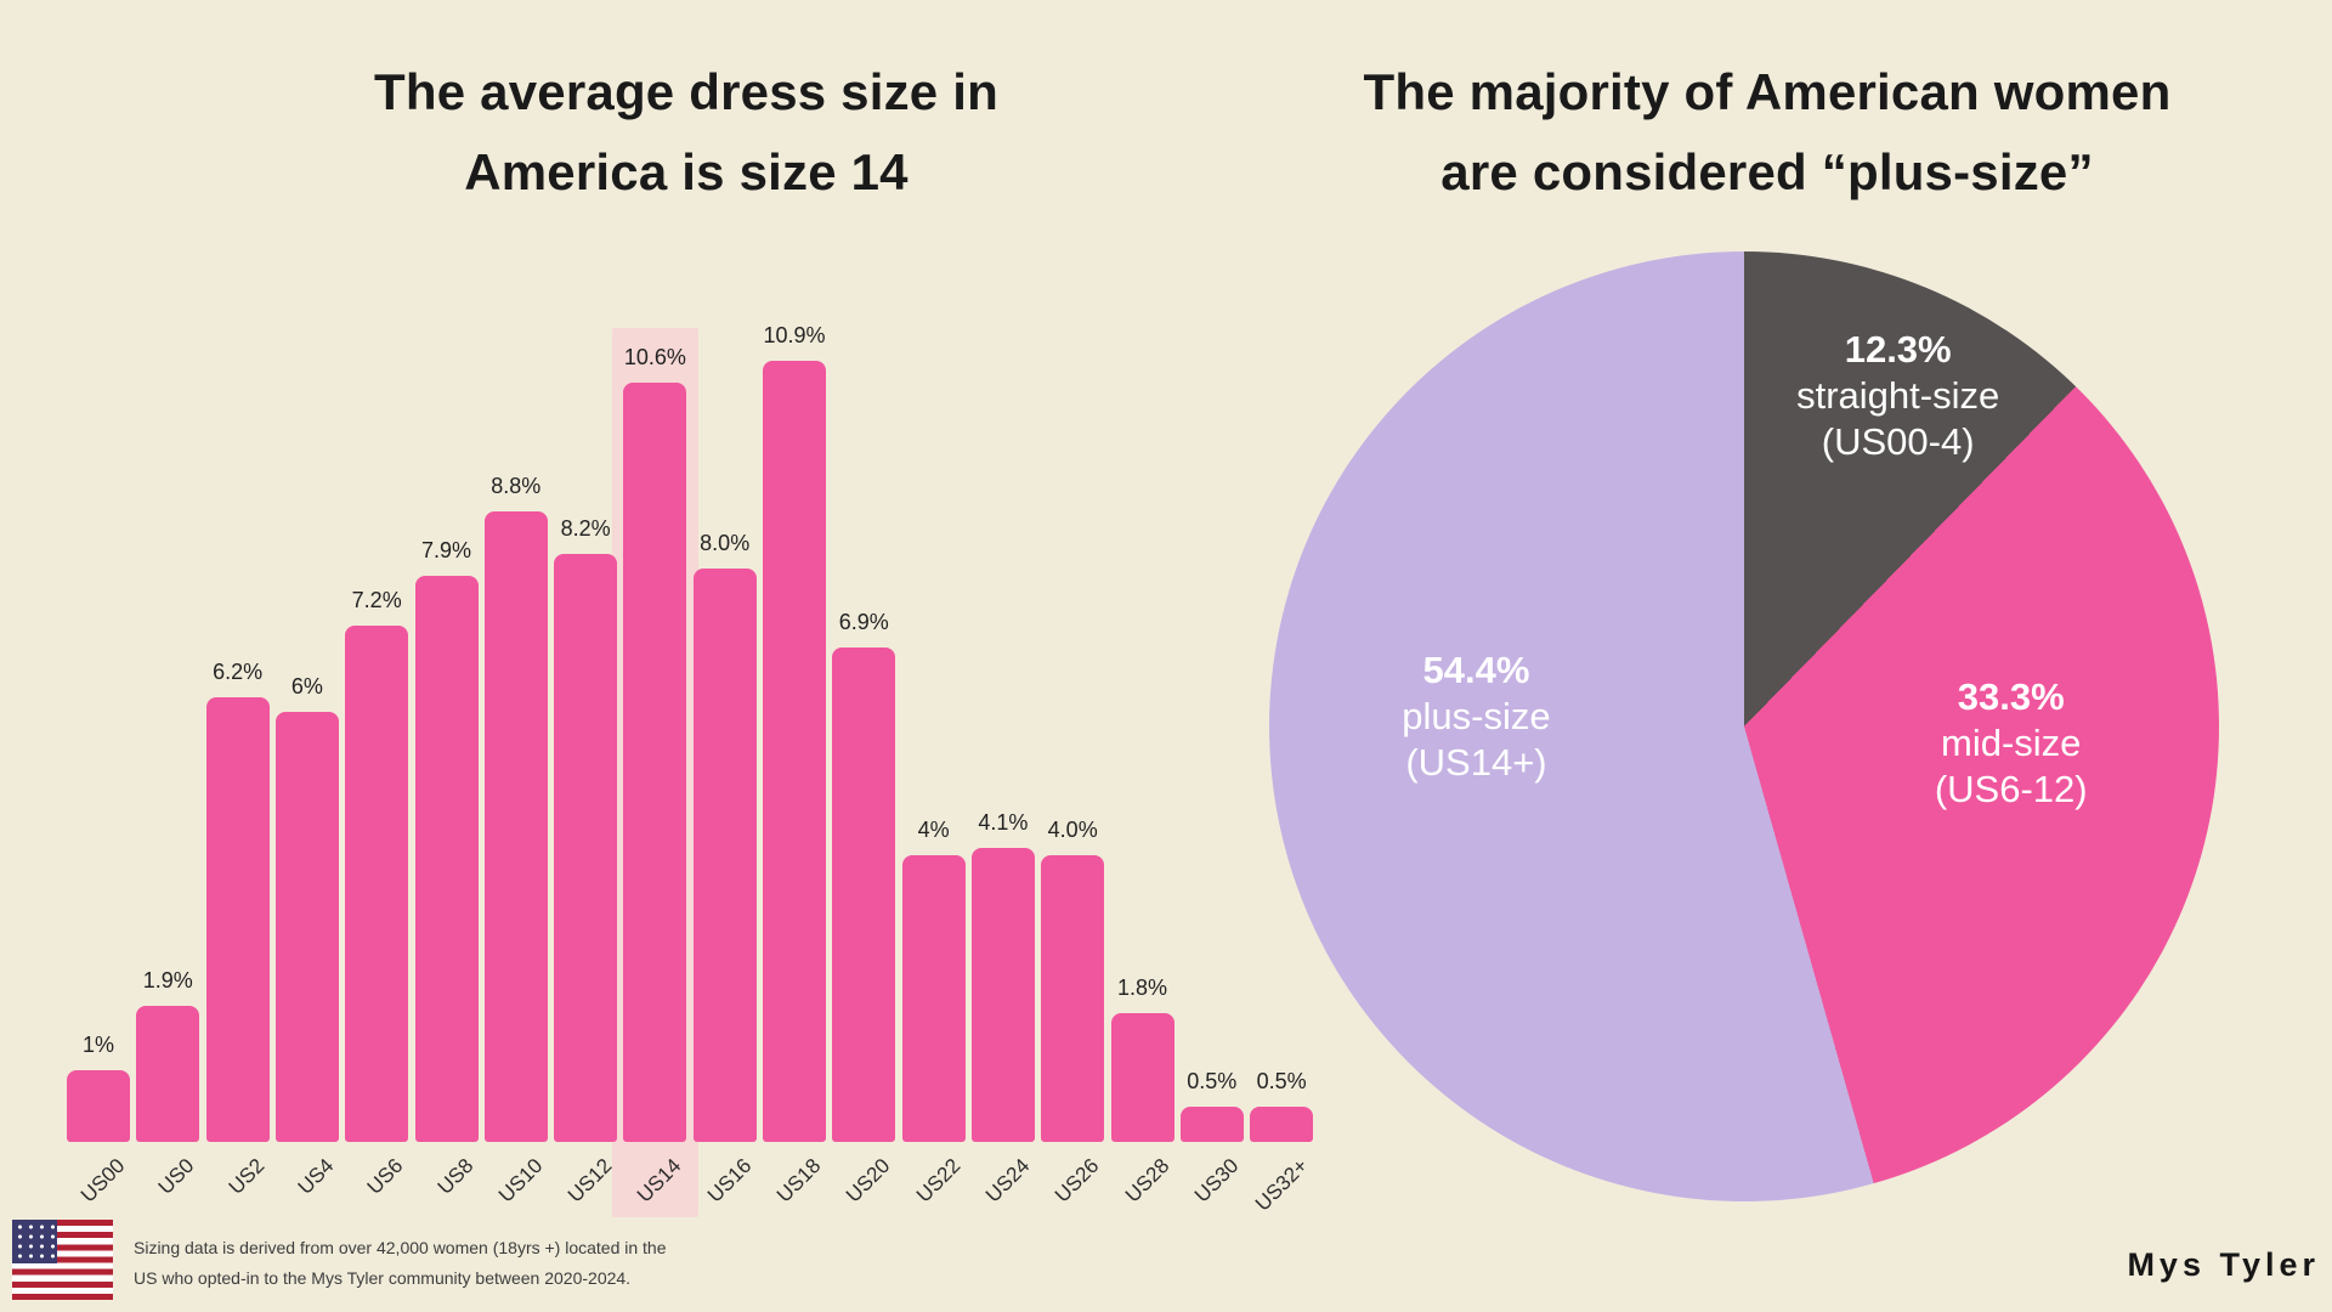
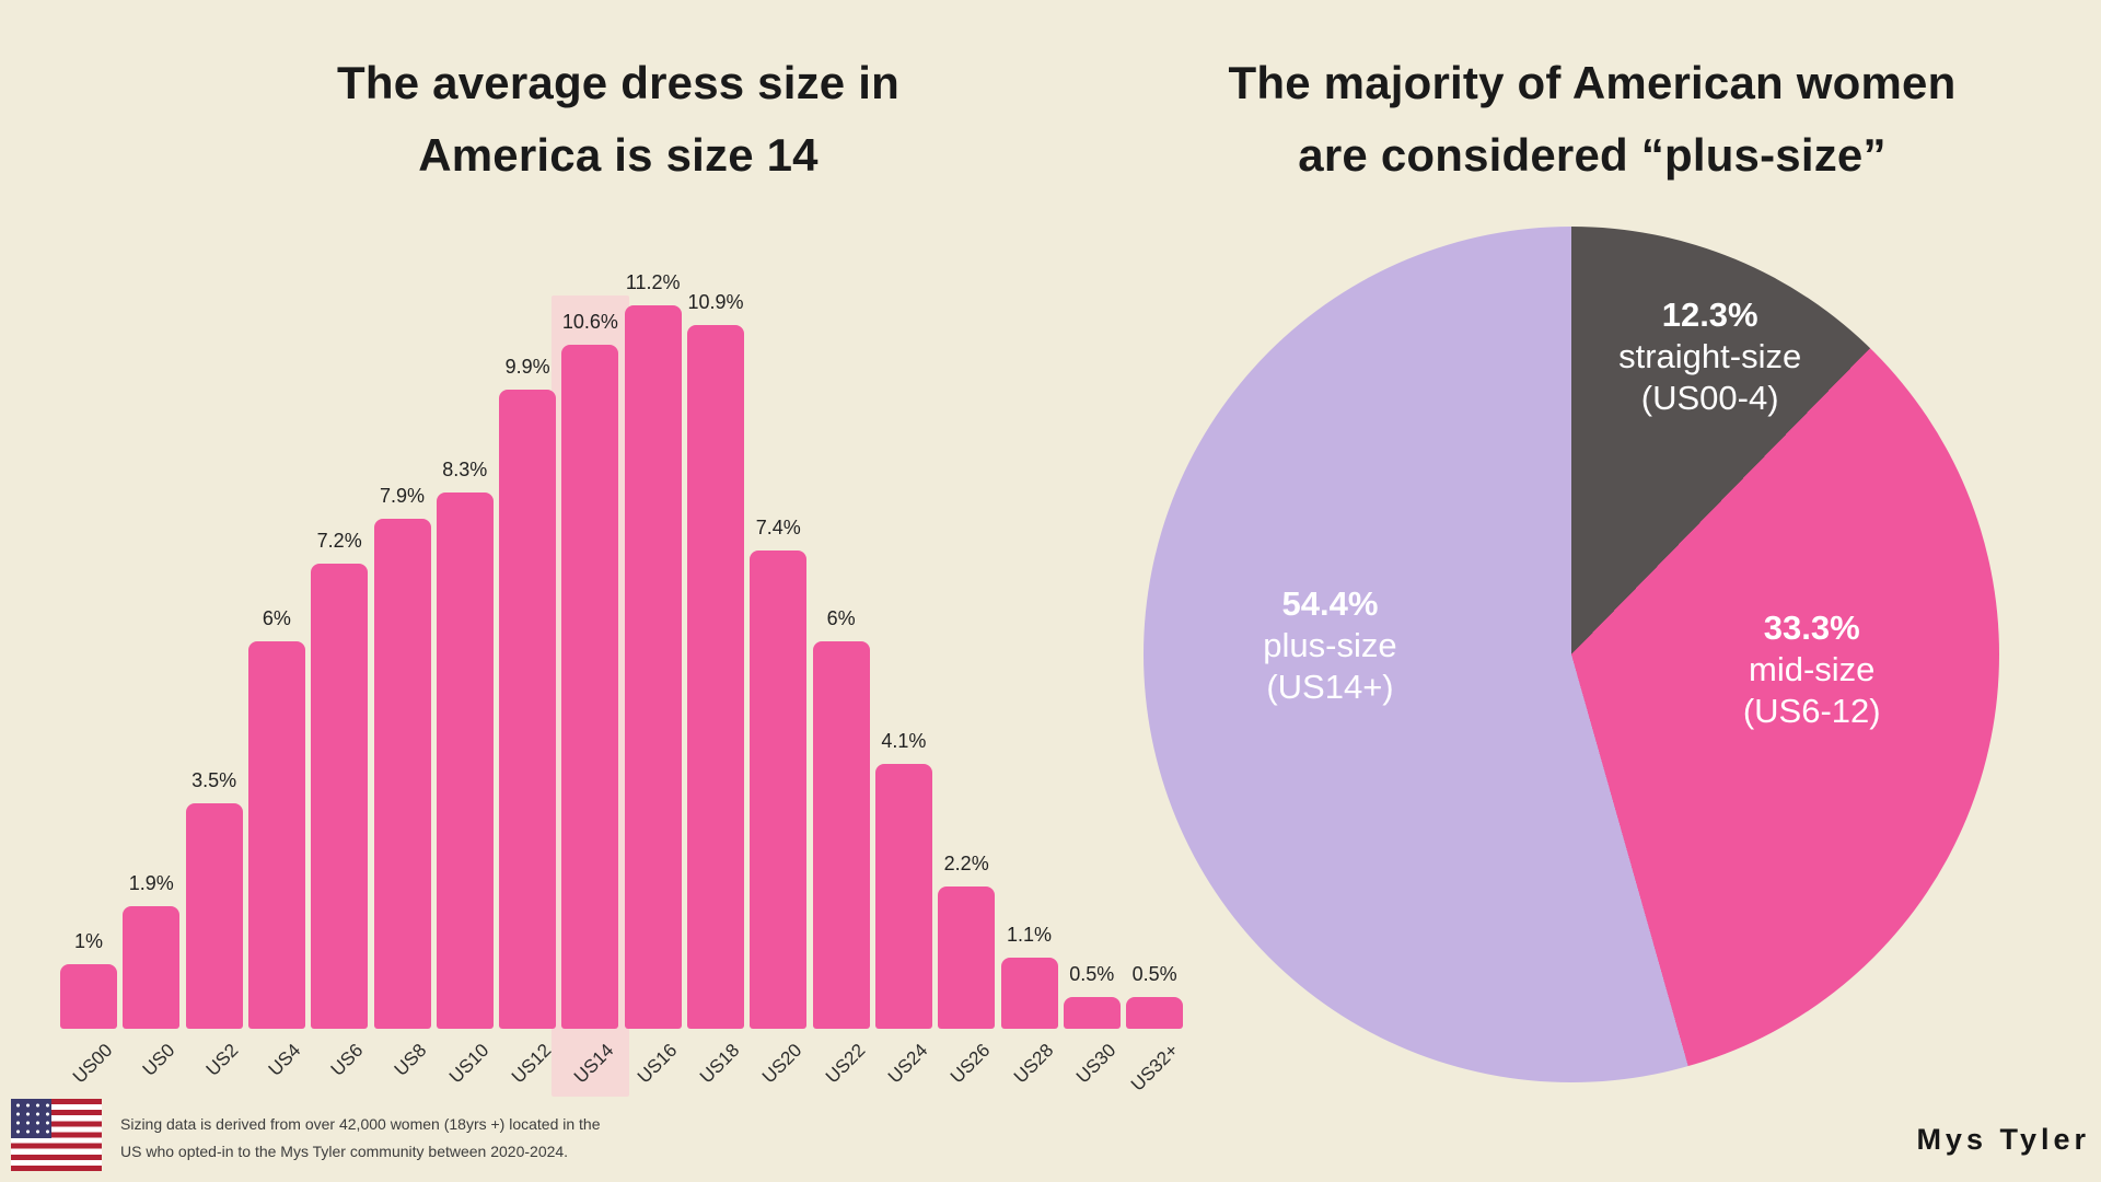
The average dress size in America is size 14/US2: 6.2% -> 3.5%
The average dress size in America is size 14/US10: 8.8% -> 8.3%
The average dress size in America is size 14/US12: 8.2% -> 9.9%
The average dress size in America is size 14/US16: 8.0% -> 11.2%
The average dress size in America is size 14/US20: 6.9% -> 7.4%
The average dress size in America is size 14/US22: 4% -> 6%
The average dress size in America is size 14/US26: 4.0% -> 2.2%
The average dress size in America is size 14/US28: 1.8% -> 1.1%
